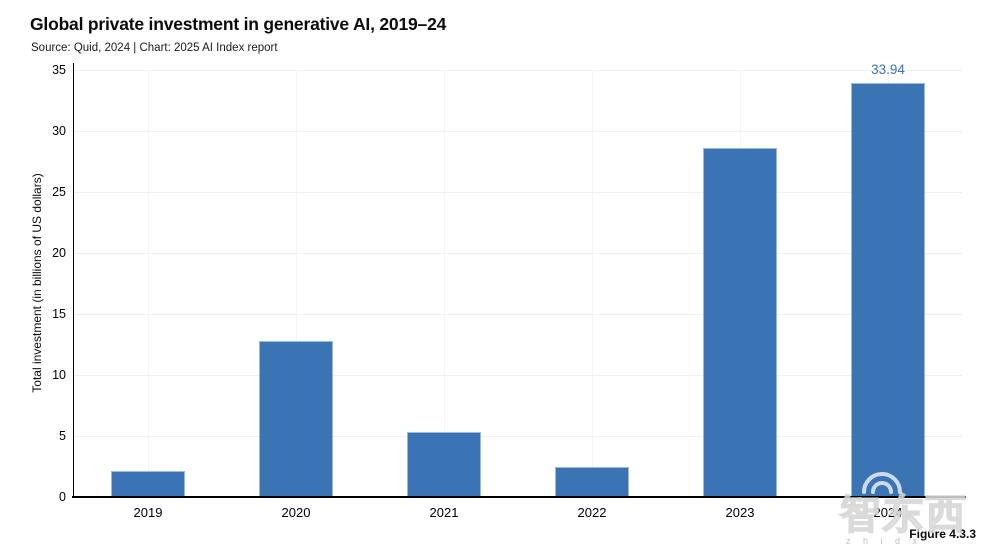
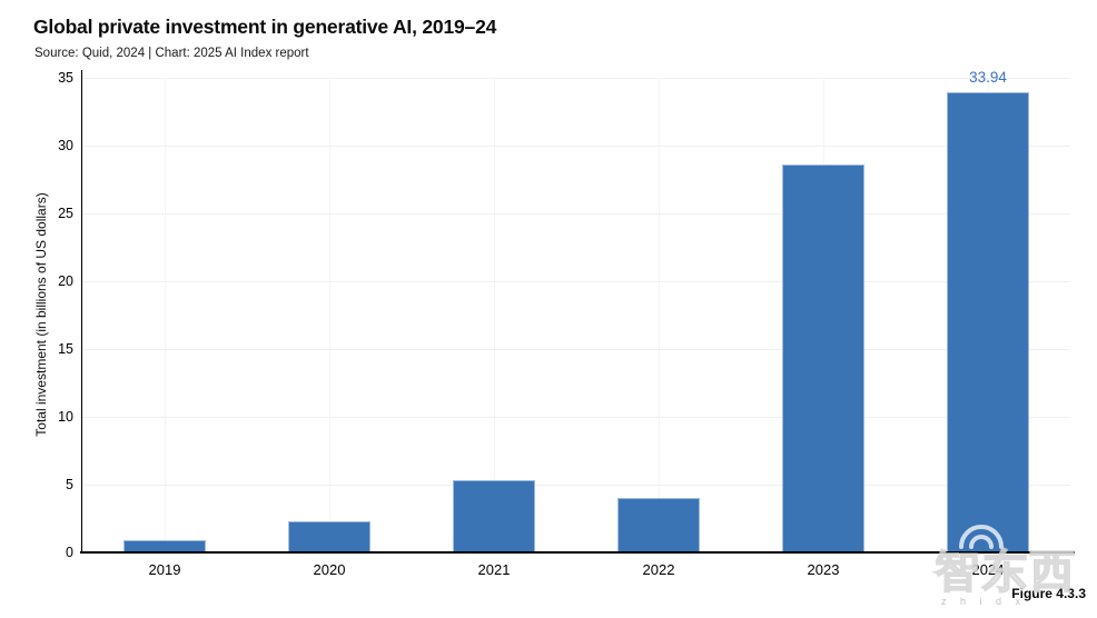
2019: 2.1 -> 0.9
2020: 12.8 -> 2.3
2022: 2.5 -> 4.0
